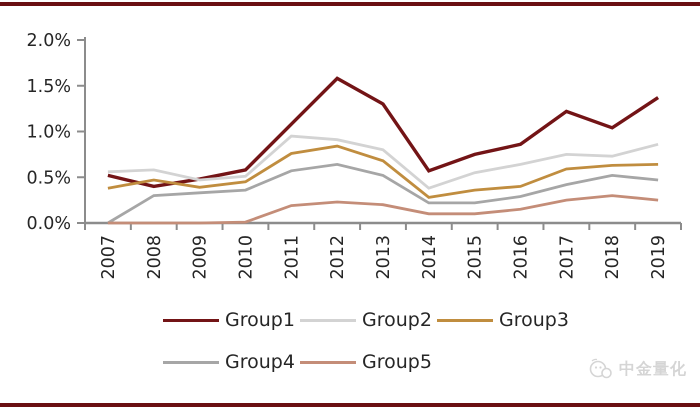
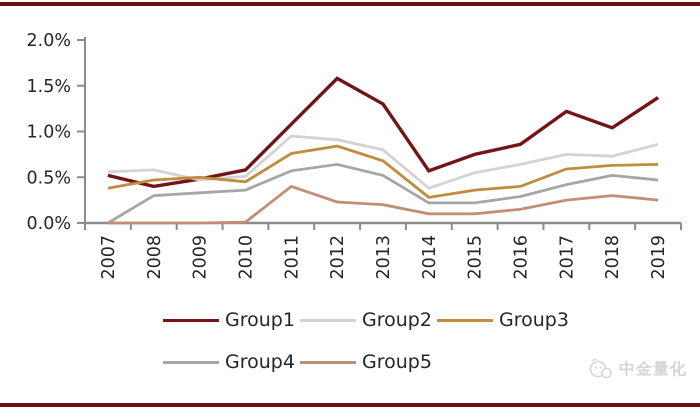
Group3/2009: 0.4% -> 0.5%
Group5/2011: 0.2% -> 0.4%
